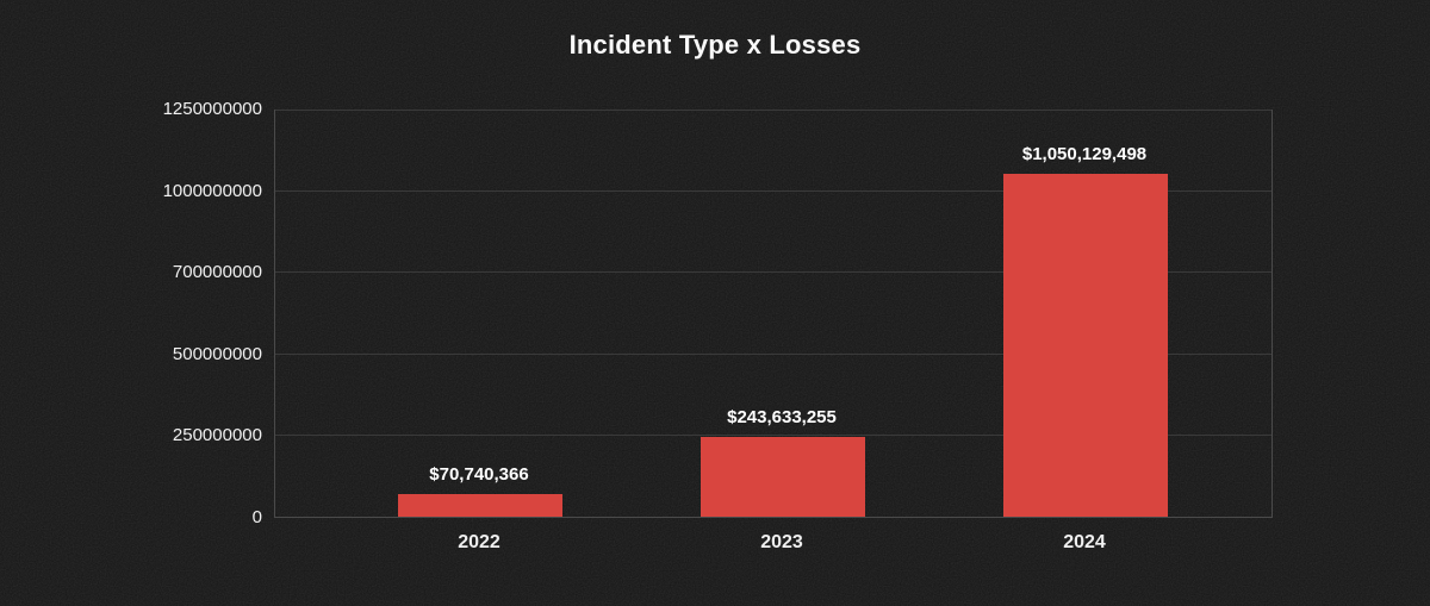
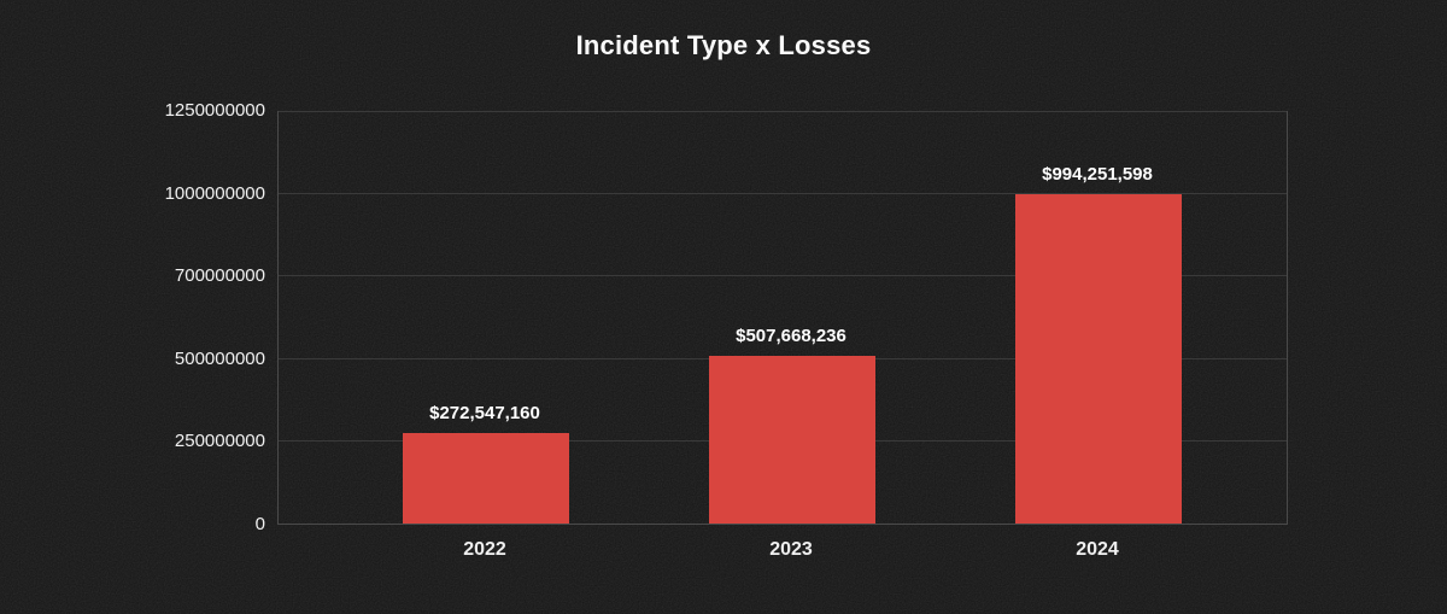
2022: $70,740,366 -> $272,547,160
2023: $243,633,255 -> $507,668,236
2024: $1,050,129,498 -> $994,251,598
